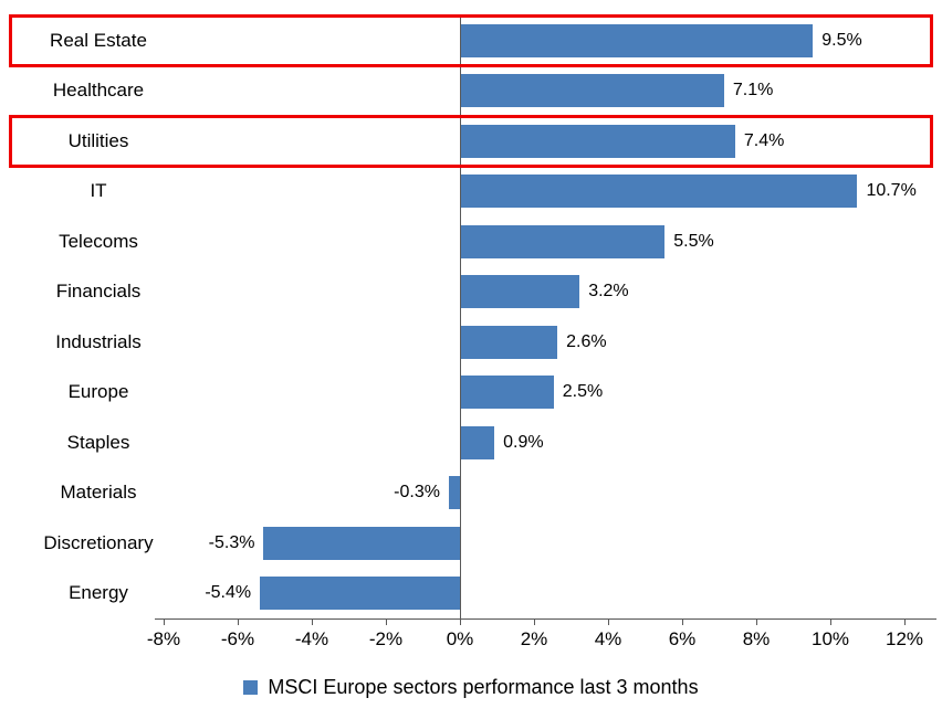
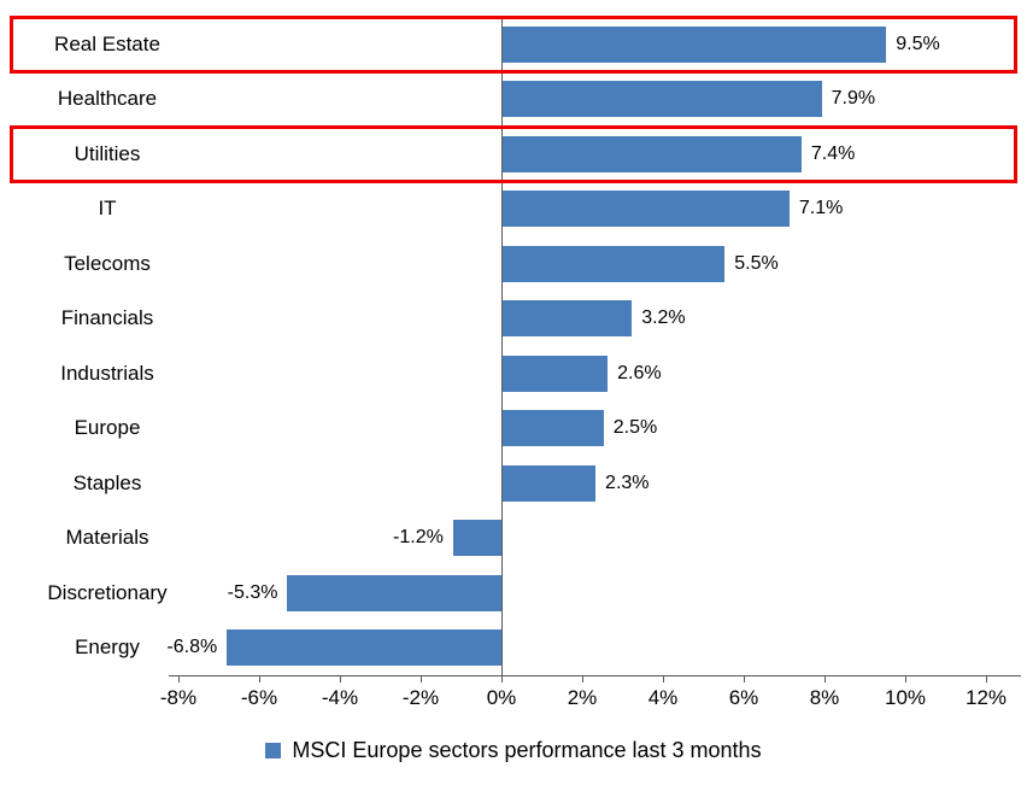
Healthcare: 7.1% -> 7.9%
IT: 10.7% -> 7.1%
Staples: 0.9% -> 2.3%
Materials: -0.3% -> -1.2%
Energy: -5.4% -> -6.8%
